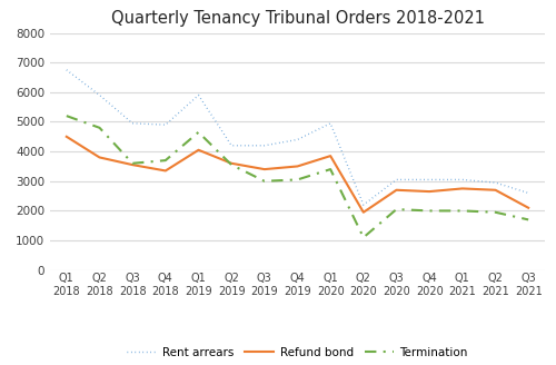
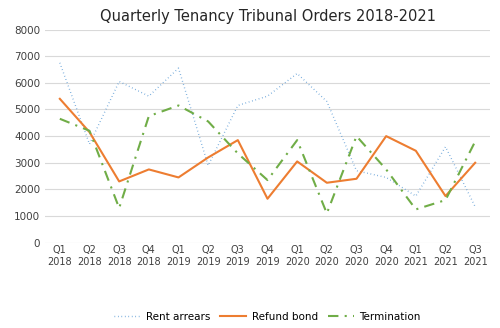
Refund bond/Q1 2018: 4500 -> 5400
Termination/Q1 2018: 5200 -> 4650
Rent arrears/Q2 2018: 5900 -> 3700
Refund bond/Q2 2018: 3800 -> 4150
Termination/Q2 2018: 4800 -> 4200
Rent arrears/Q3 2018: 4950 -> 6050
Refund bond/Q3 2018: 3550 -> 2300
Termination/Q3 2018: 3600 -> 1300
Rent arrears/Q4 2018: 4900 -> 5500
Refund bond/Q4 2018: 3350 -> 2750
Termination/Q4 2018: 3700 -> 4750
Rent arrears/Q1 2019: 5900 -> 6550
Refund bond/Q1 2019: 4050 -> 2450
Termination/Q1 2019: 4650 -> 5150
Rent arrears/Q2 2019: 4200 -> 2900
Refund bond/Q2 2019: 3600 -> 3200
Termination/Q2 2019: 3550 -> 4550
Rent arrears/Q3 2019: 4200 -> 5150
Refund bond/Q3 2019: 3400 -> 3850
Termination/Q3 2019: 3000 -> 3350
Rent arrears/Q4 2019: 4400 -> 5500
Refund bond/Q4 2019: 3500 -> 1650
Termination/Q4 2019: 3050 -> 2350
Rent arrears/Q1 2020: 4950 -> 6350
Refund bond/Q1 2020: 3850 -> 3050
Termination/Q1 2020: 3400 -> 3850
Rent arrears/Q2 2020: 2200 -> 5300
Refund bond/Q2 2020: 1950 -> 2250
Rent arrears/Q3 2020: 3050 -> 2700
Refund bond/Q3 2020: 2700 -> 2400
Termination/Q3 2020: 2050 -> 4000
Rent arrears/Q4 2020: 3050 -> 2450
Refund bond/Q4 2020: 2650 -> 4000
Termination/Q4 2020: 2000 -> 2750
Rent arrears/Q1 2021: 3050 -> 1750
Refund bond/Q1 2021: 2750 -> 3450
Termination/Q1 2021: 2000 -> 1250
Rent arrears/Q2 2021: 2950 -> 3600
Refund bond/Q2 2021: 2700 -> 1750
Termination/Q2 2021: 1950 -> 1600
Rent arrears/Q3 2021: 2600 -> 1350
Refund bond/Q3 2021: 2100 -> 3000
Termination/Q3 2021: 1700 -> 3800
